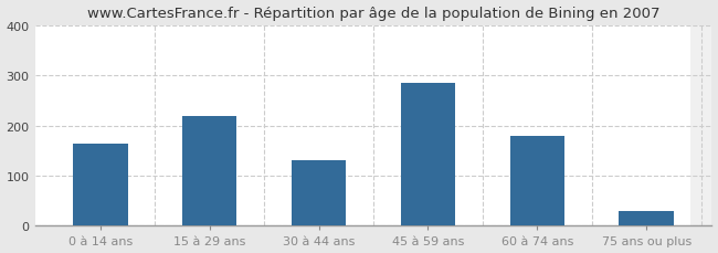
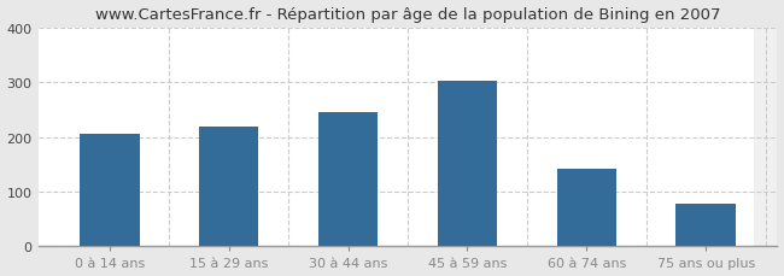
0 à 14 ans: 165 -> 205
30 à 44 ans: 130 -> 245
45 à 59 ans: 285 -> 303
60 à 74 ans: 180 -> 143
75 ans ou plus: 30 -> 78
